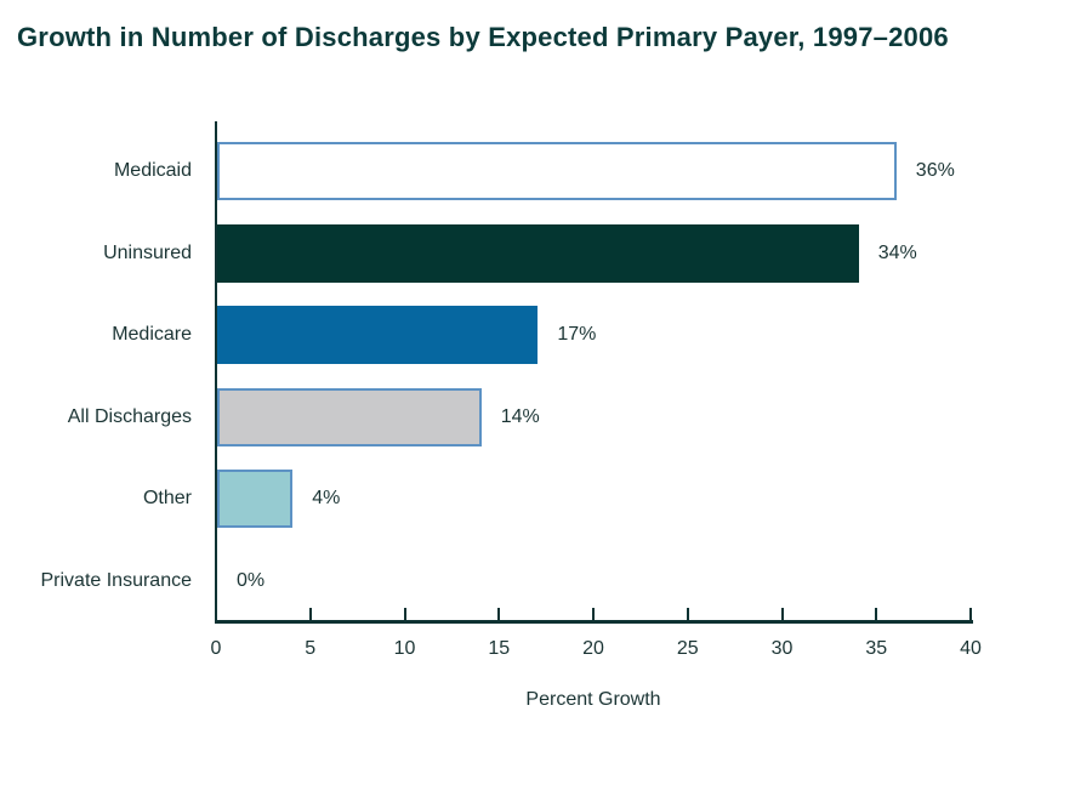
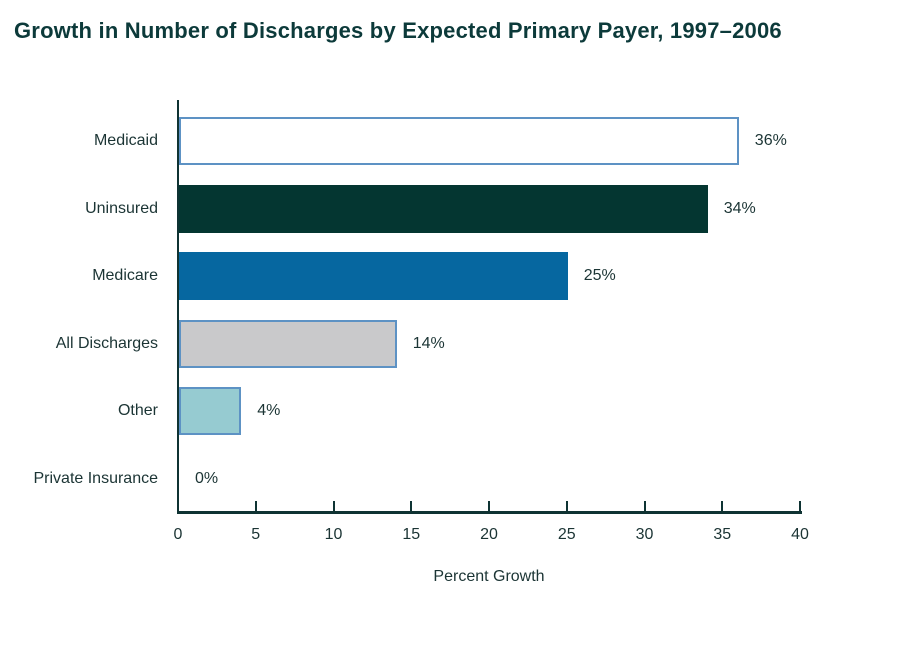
Medicare: 17% -> 25%
